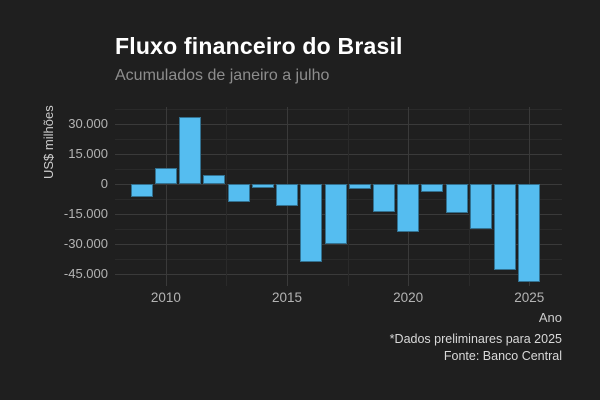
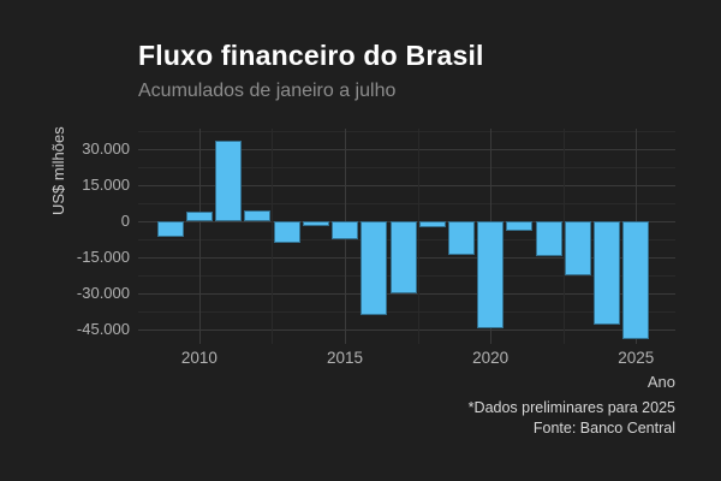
2010: 8000 -> 4000
2015: -11000 -> -8000
2020: -24000 -> -44000
